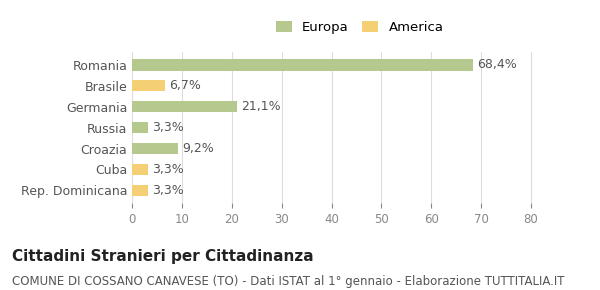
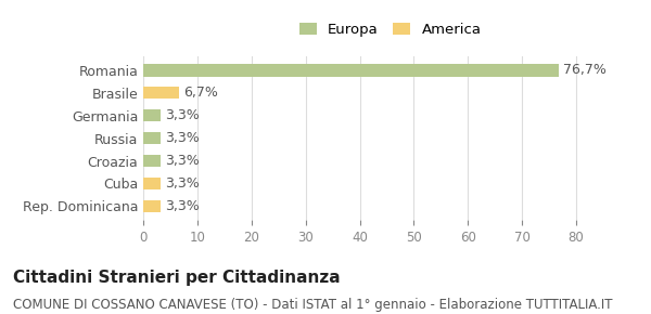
Romania: 68,4% -> 76,7%
Germania: 21,1% -> 3,3%
Croazia: 9,2% -> 3,3%
